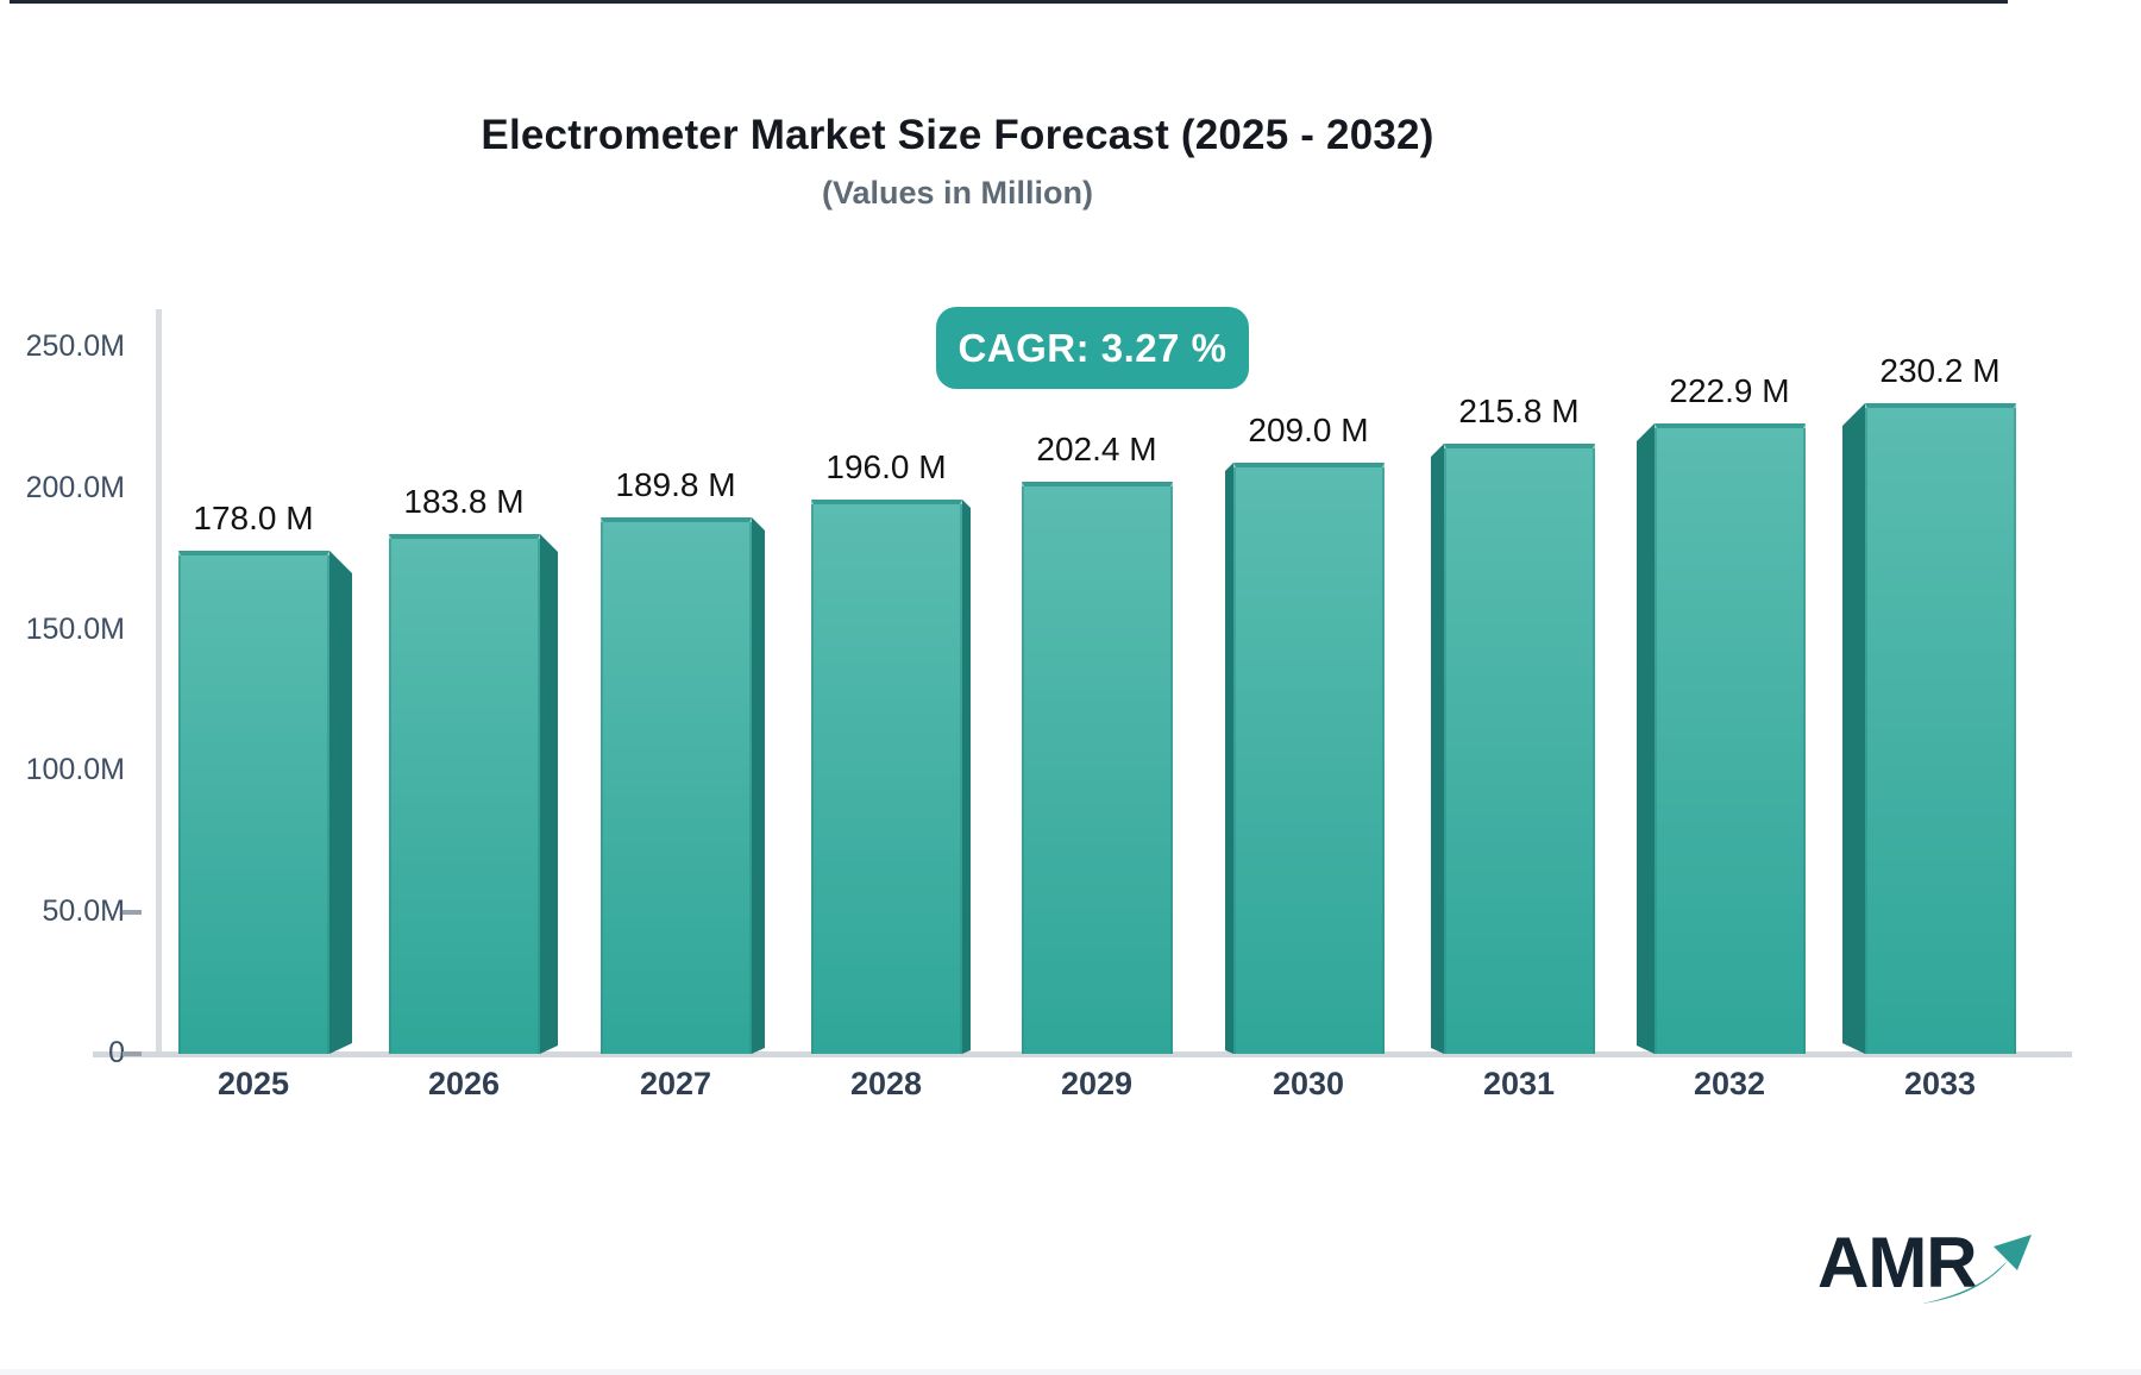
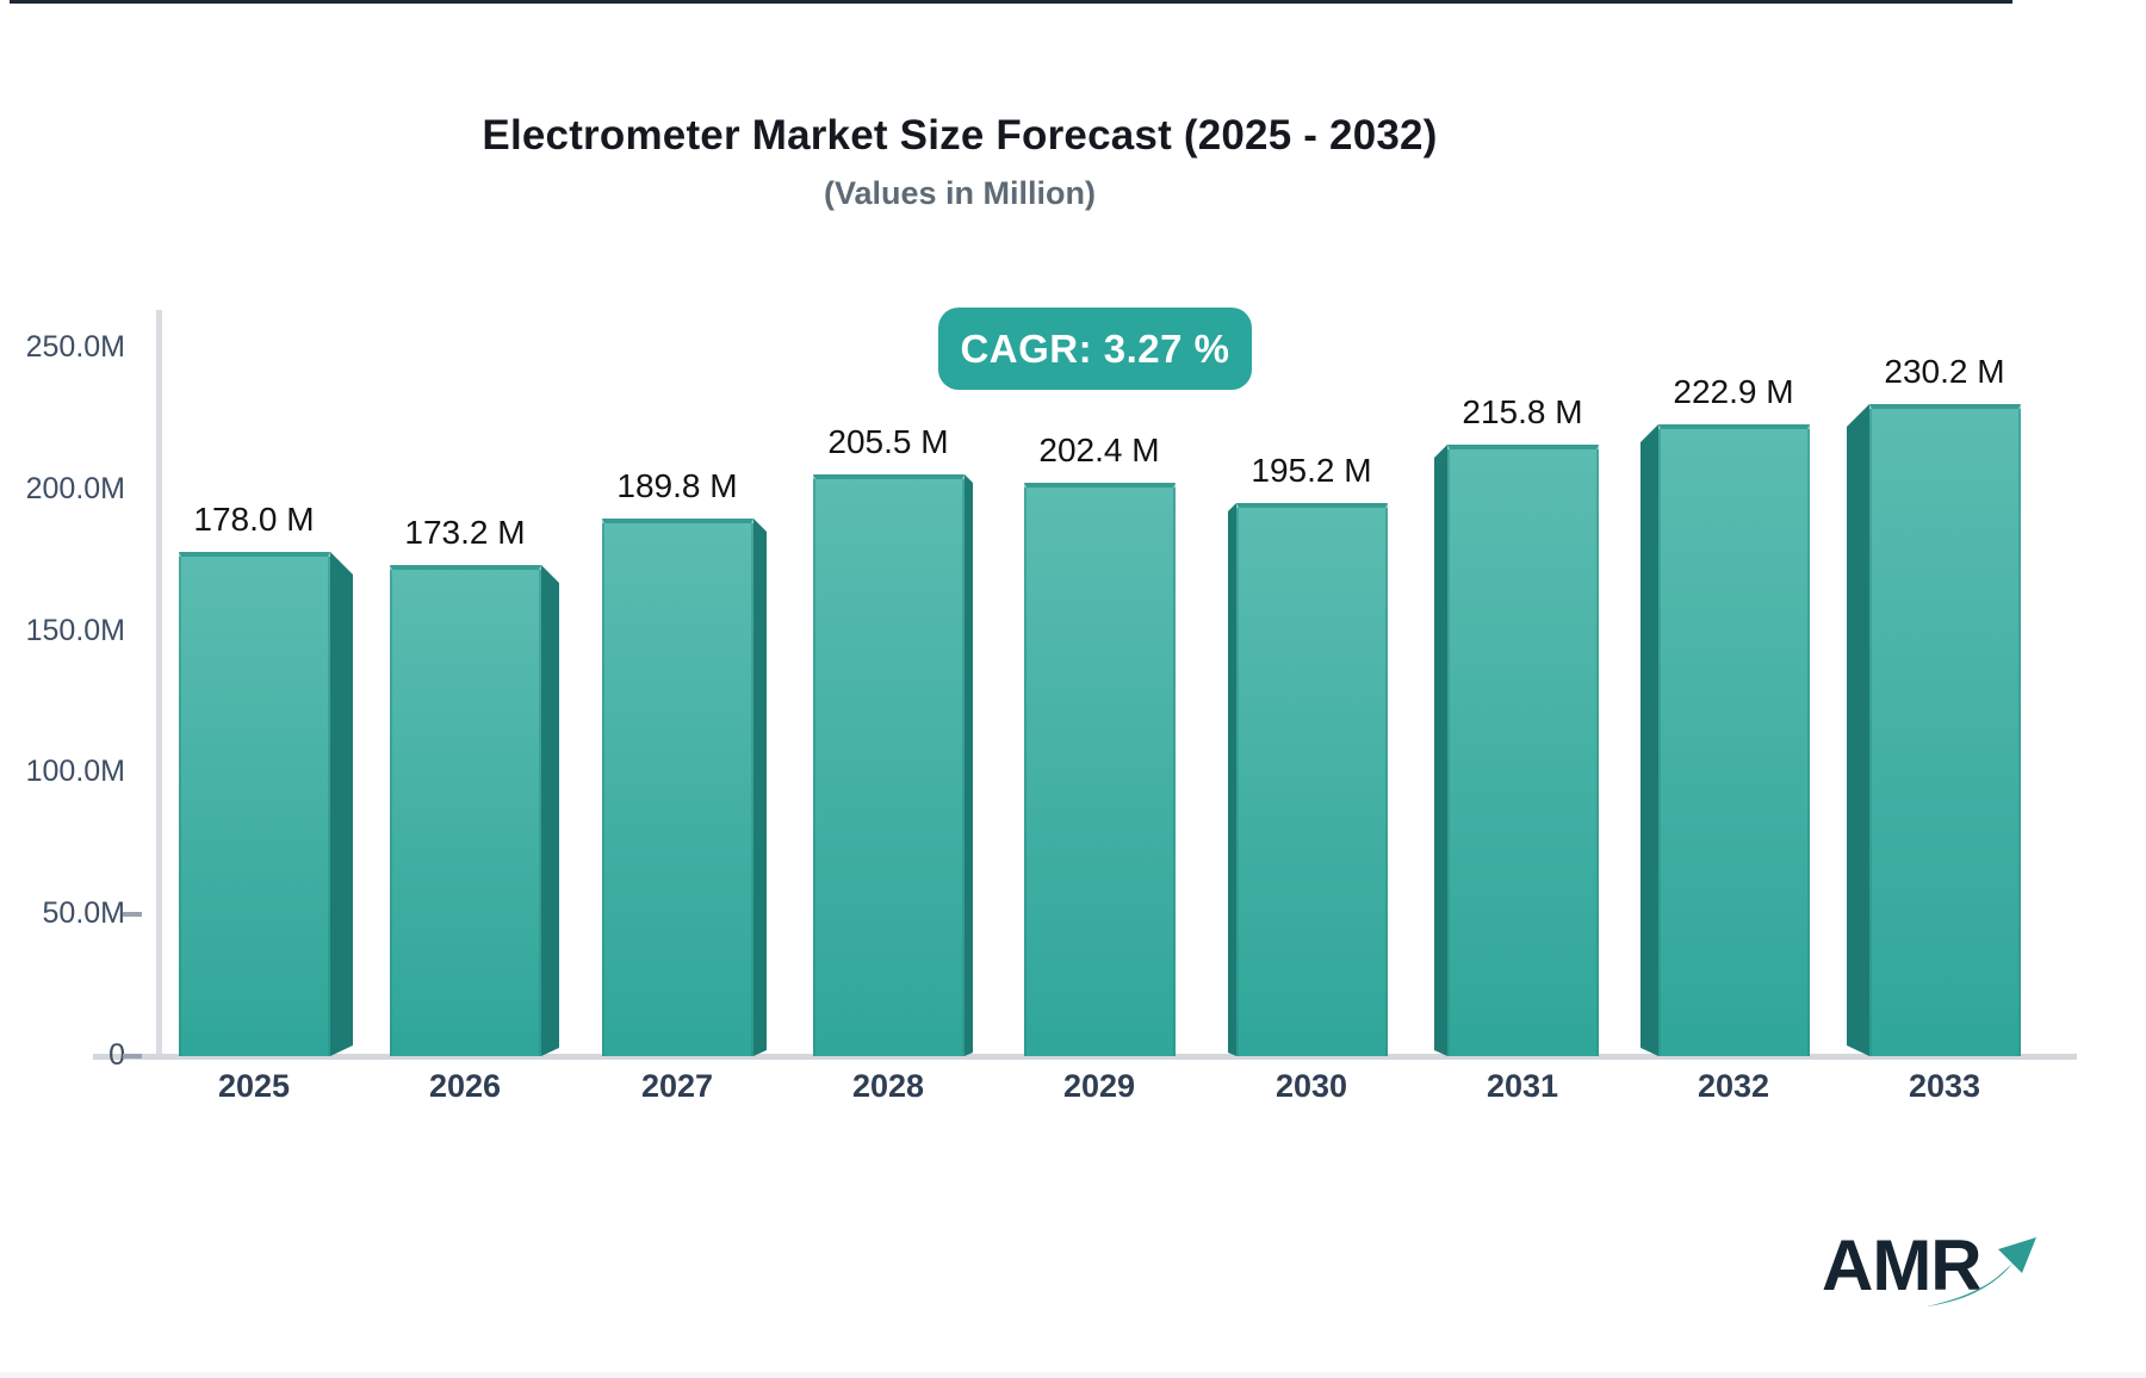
2026: 183.8 -> 173.2
2028: 196.0 -> 205.5
2030: 209.0 -> 195.2
